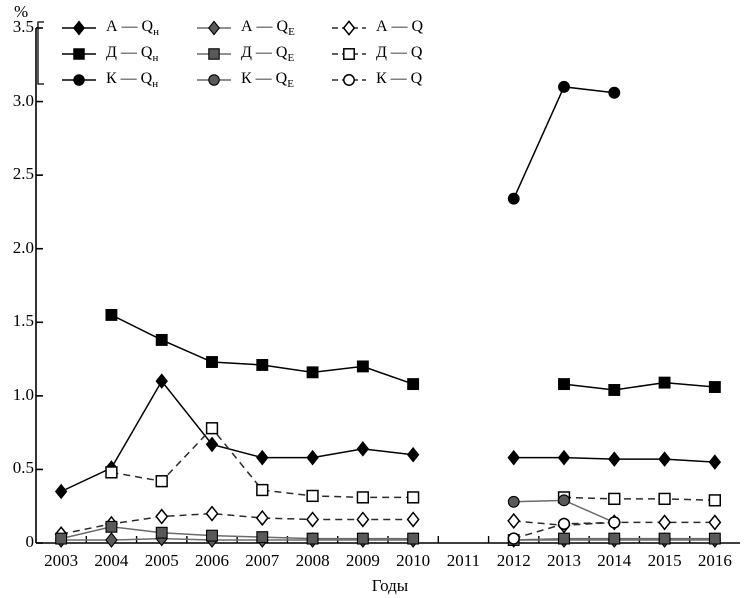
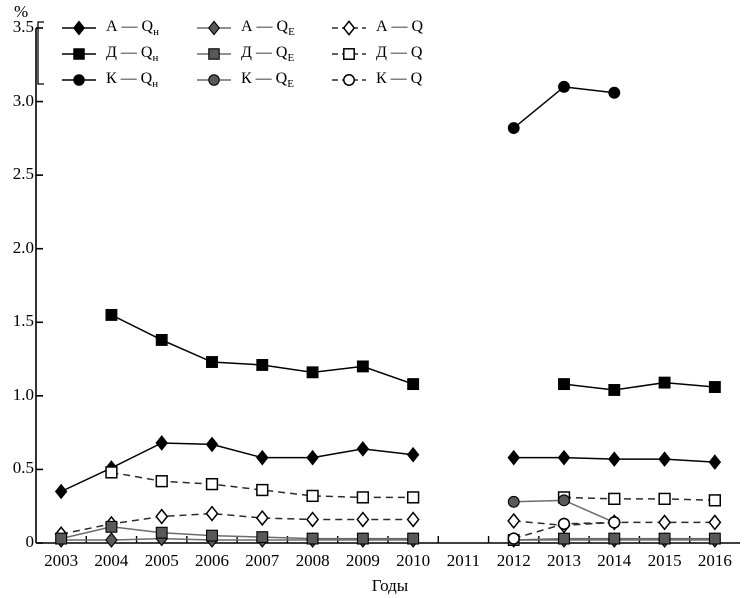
А — Qн/2005: 1.10 -> 0.68
Д — Q/2006: 0.78 -> 0.40
К — Qн/2012: 2.34 -> 2.82
